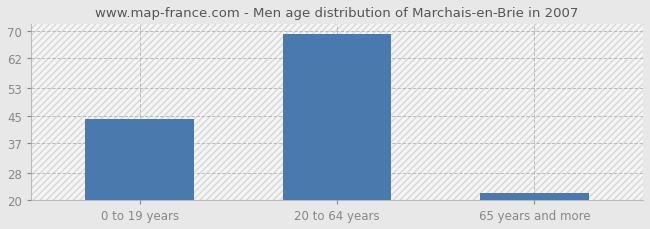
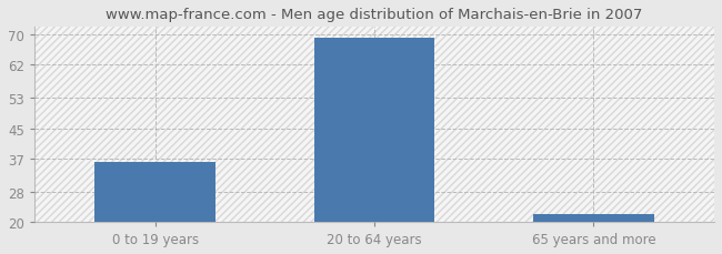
0 to 19 years: 44 -> 36
